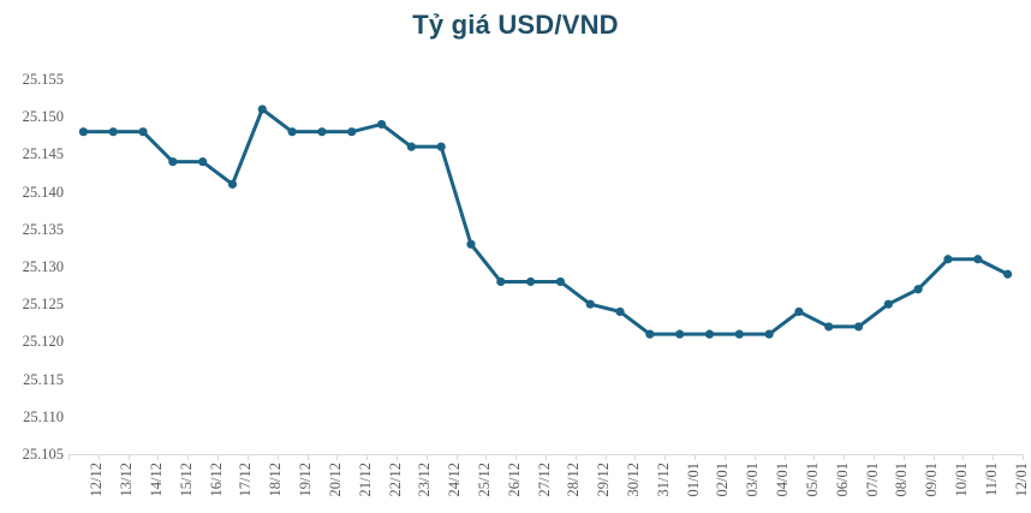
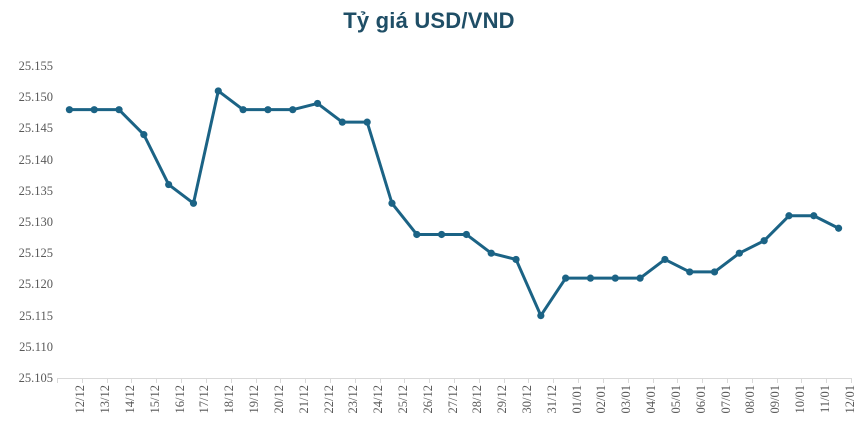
16/12: 25.144 -> 25.136
17/12: 25.141 -> 25.133
31/12: 25.121 -> 25.115
